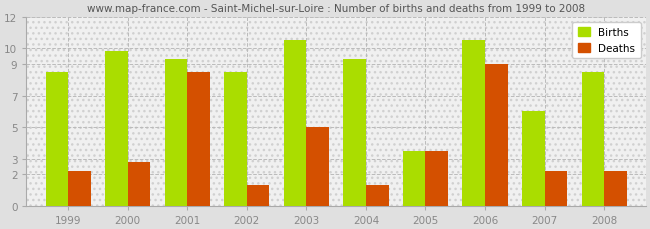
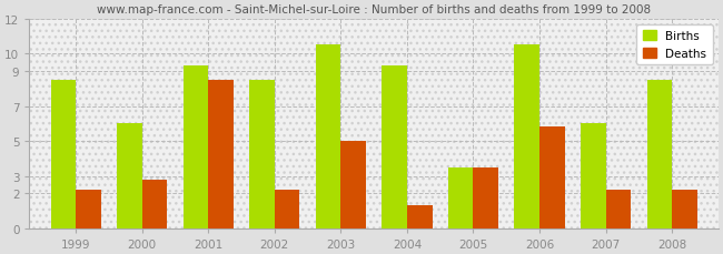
Births/2000: 9.8 -> 6.0
Deaths/2002: 1.3 -> 2.2
Deaths/2006: 9.0 -> 5.8
